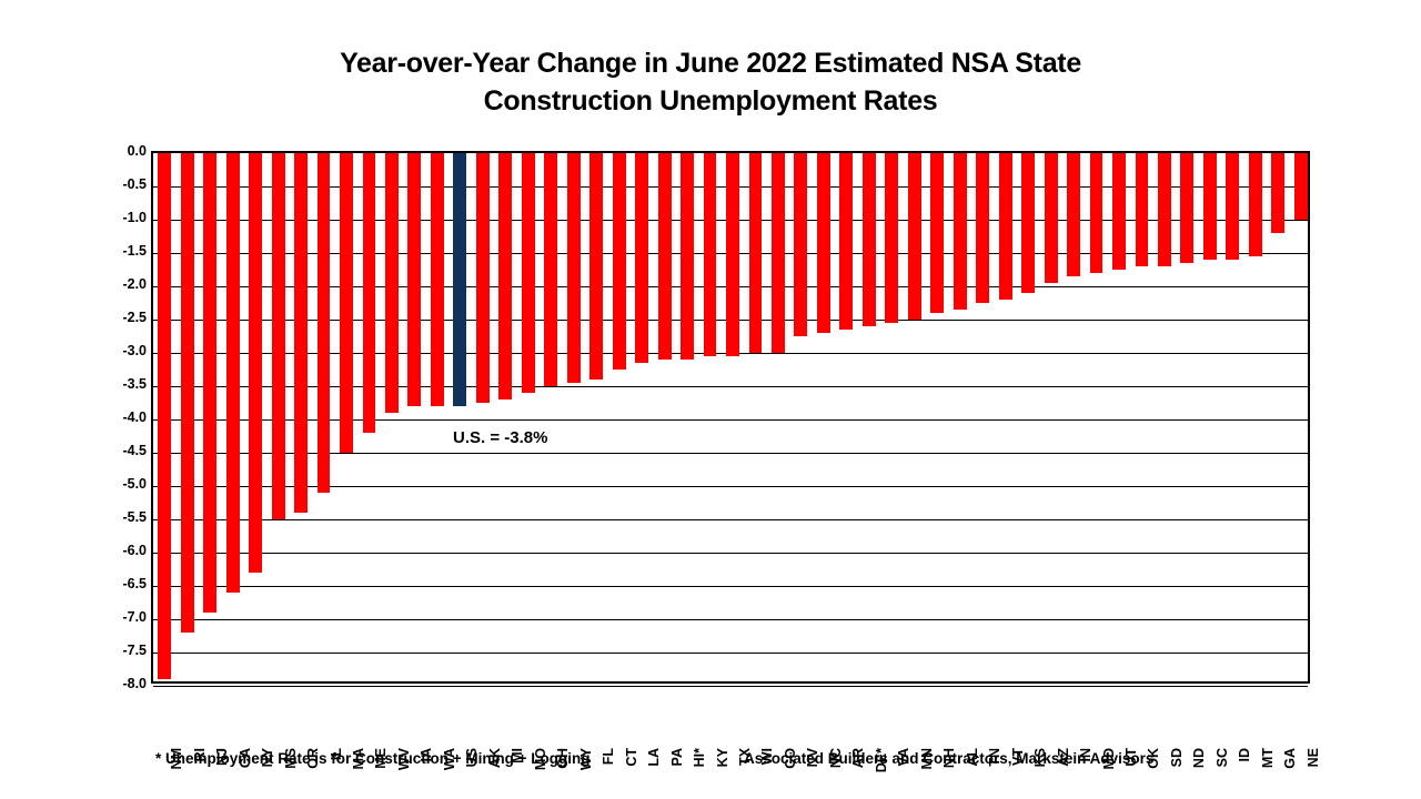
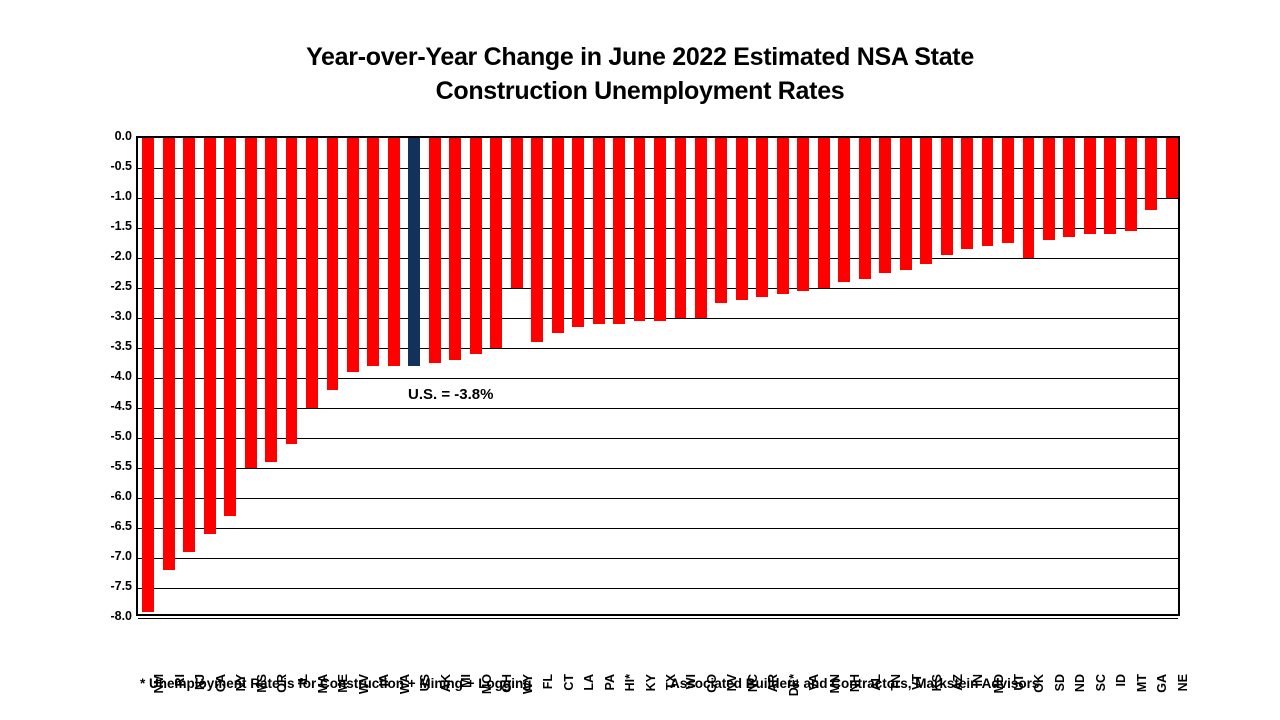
WY: -3.5 -> -2.5
OK: -1.7 -> -2.0
